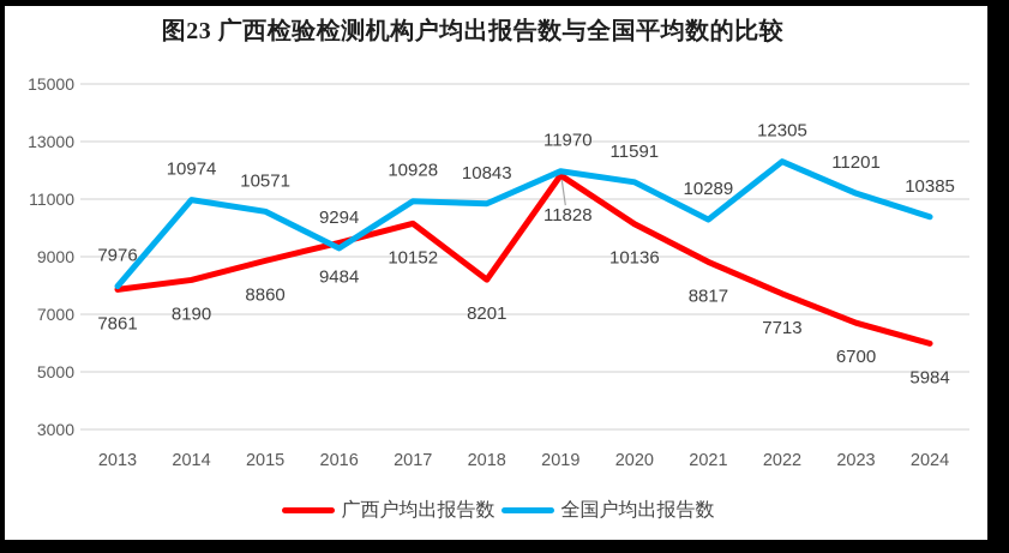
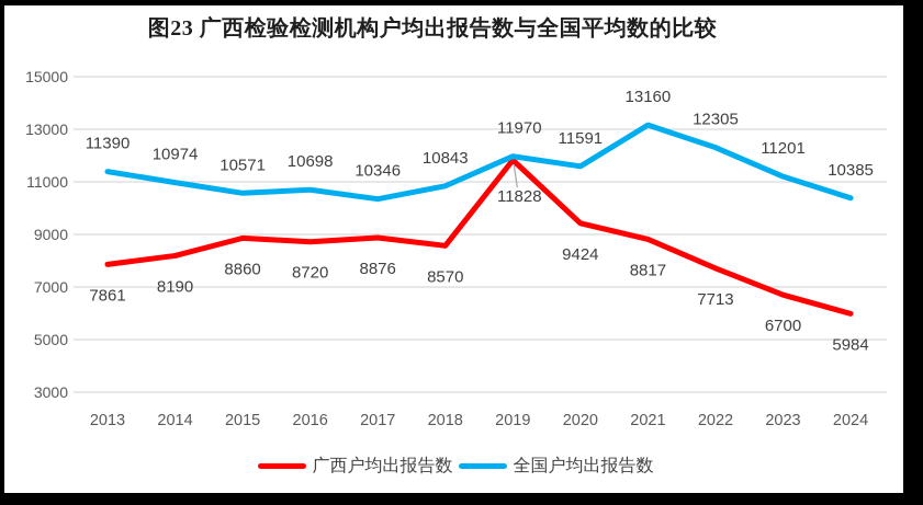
全国户均出报告数/2013: 7976 -> 11390
广西户均出报告数/2016: 9484 -> 8720
全国户均出报告数/2016: 9294 -> 10698
广西户均出报告数/2017: 10152 -> 8876
全国户均出报告数/2017: 10928 -> 10346
广西户均出报告数/2018: 8201 -> 8570
广西户均出报告数/2020: 10136 -> 9424
全国户均出报告数/2021: 10289 -> 13160
